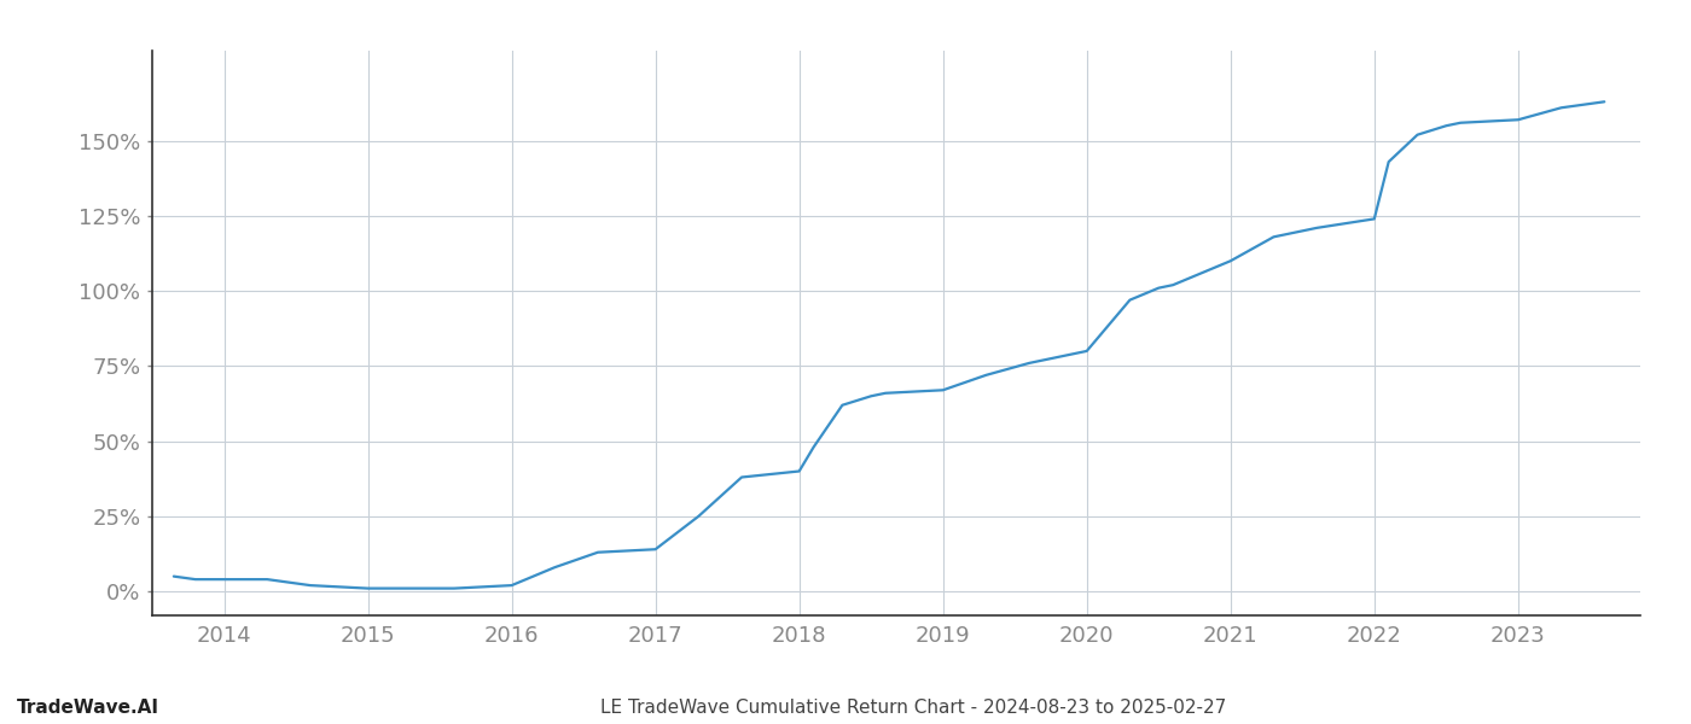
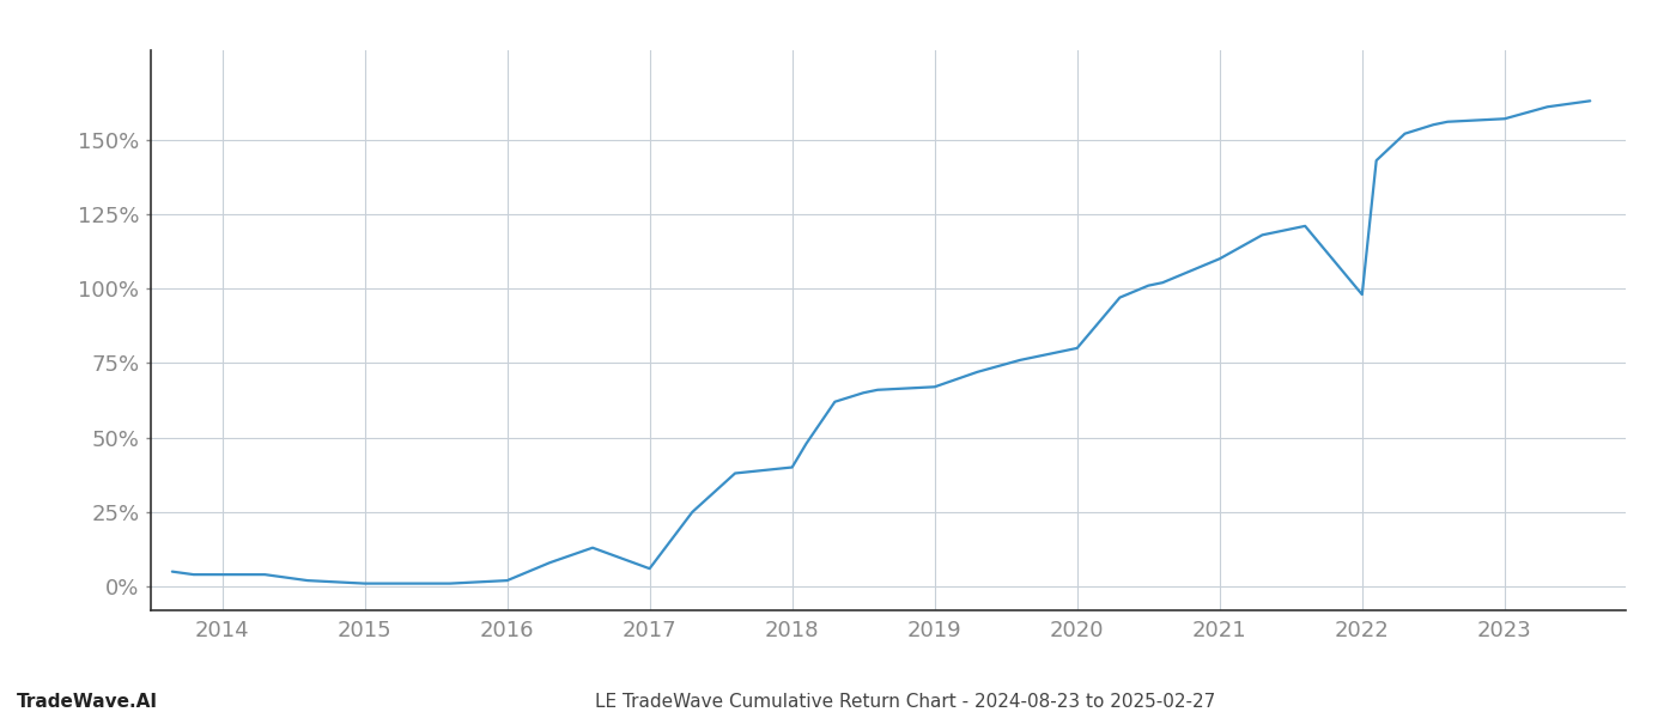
2017: 14% -> 6%
2022: 124% -> 98%
